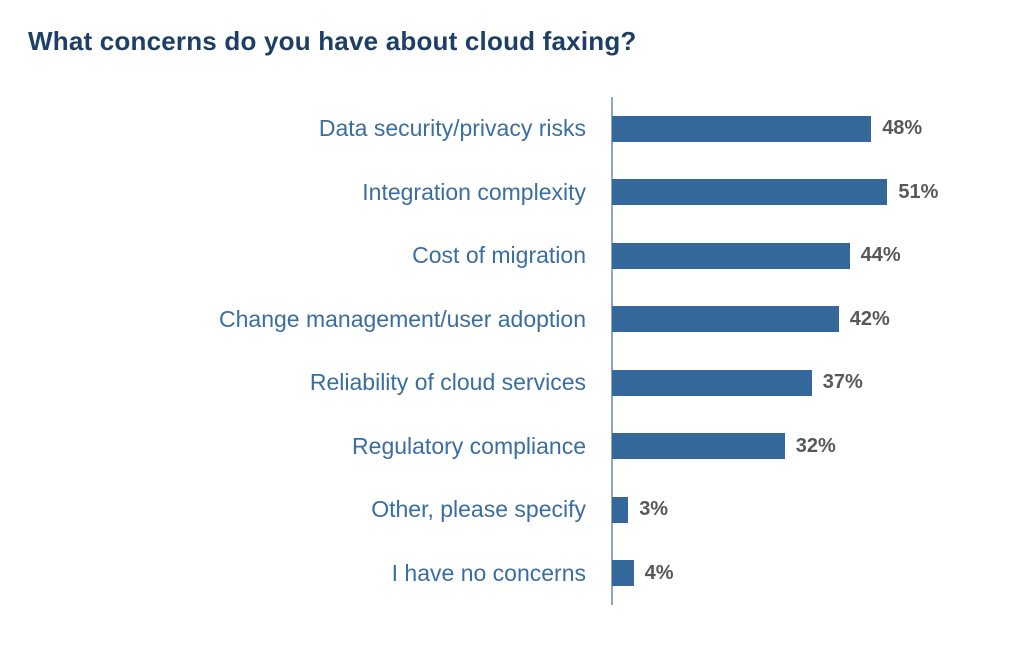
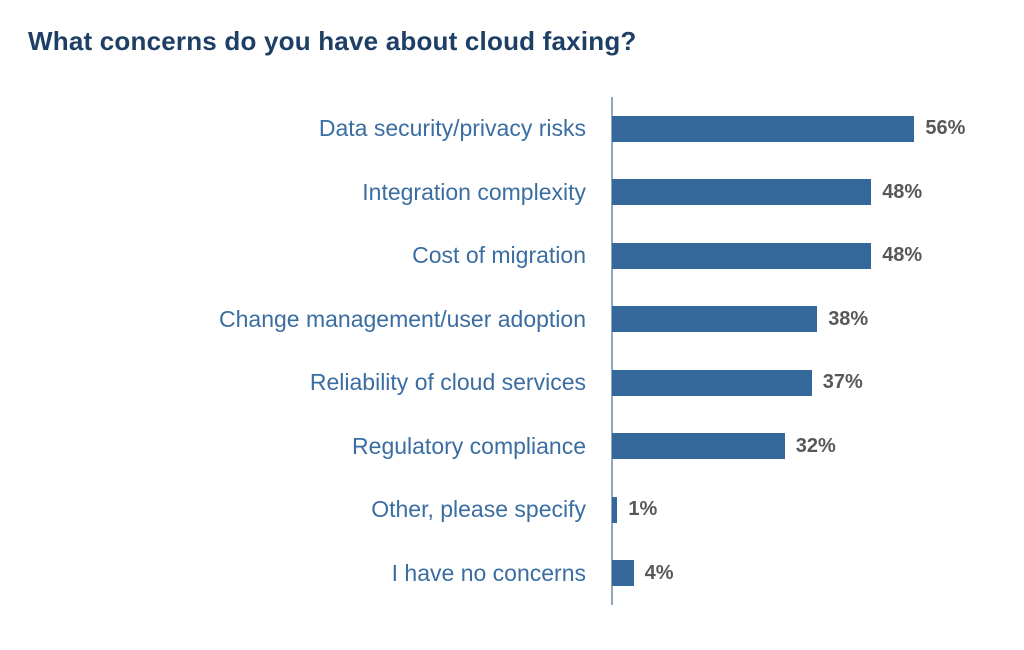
Data security/privacy risks: 48% -> 56%
Integration complexity: 51% -> 48%
Cost of migration: 44% -> 48%
Change management/user adoption: 42% -> 38%
Other, please specify: 3% -> 1%
